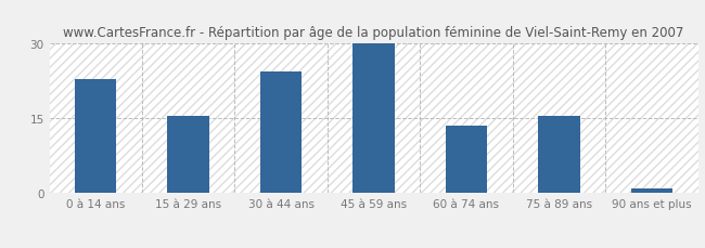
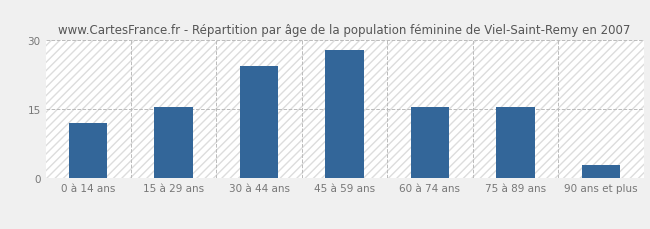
0 à 14 ans: 23.0 -> 12.0
45 à 59 ans: 30.0 -> 28.0
60 à 74 ans: 13.5 -> 15.5
90 ans et plus: 1.0 -> 3.0
